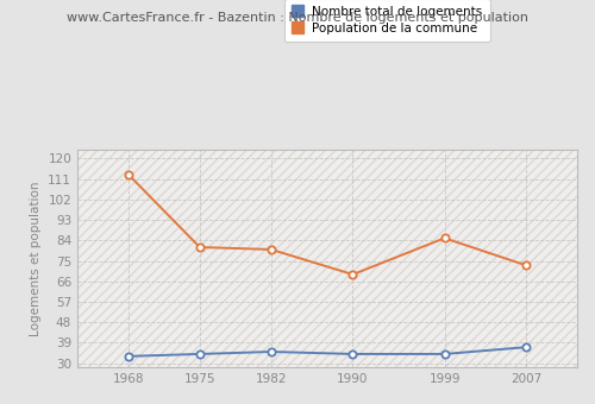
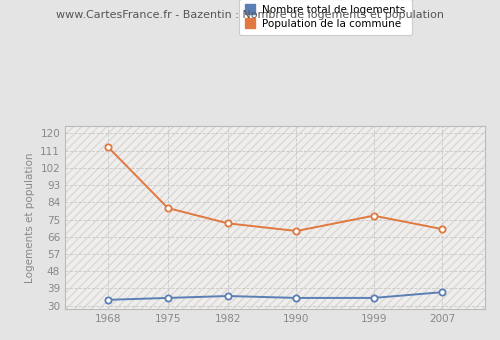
Population de la commune/1982: 80 -> 73
Population de la commune/1999: 85 -> 77
Population de la commune/2007: 73 -> 70
